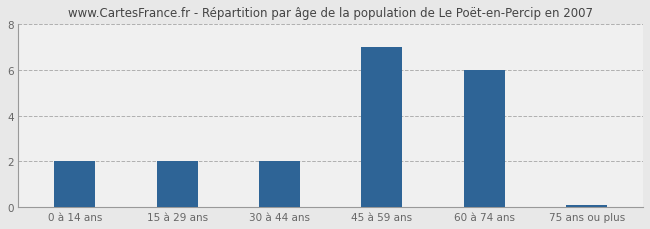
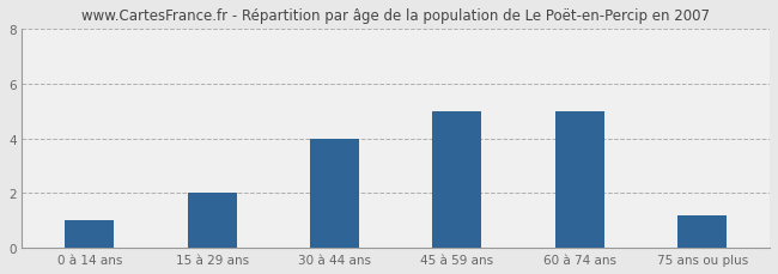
0 à 14 ans: 2.0 -> 1.0
30 à 44 ans: 2.0 -> 4.0
45 à 59 ans: 7.0 -> 5.0
60 à 74 ans: 6.0 -> 5.0
75 ans ou plus: 0.1 -> 1.2
